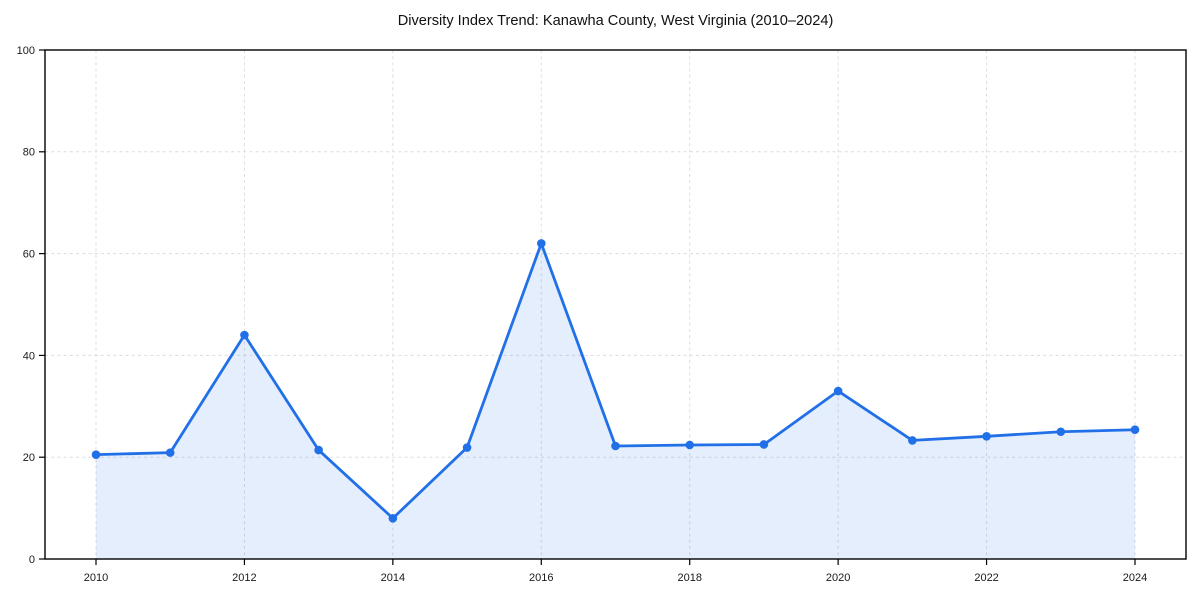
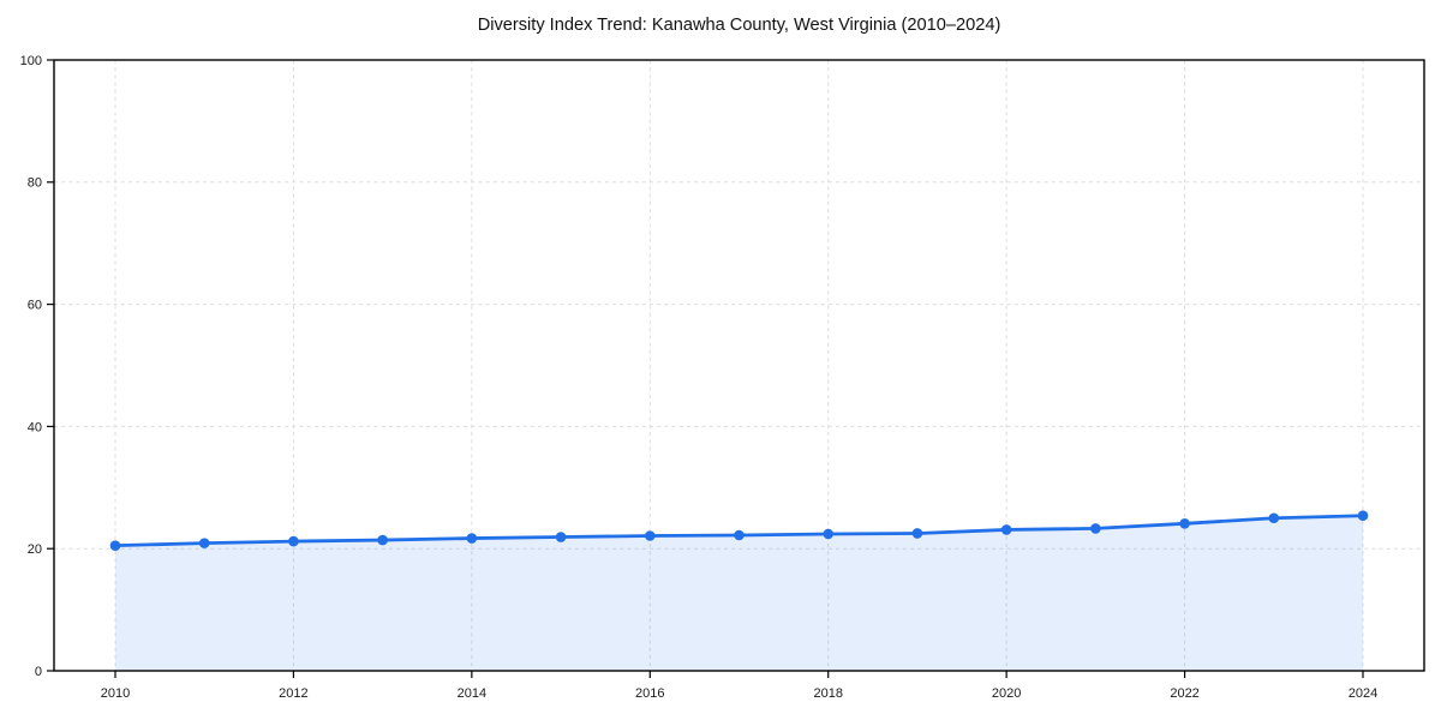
2012: 44 -> 21
2014: 8 -> 22
2016: 62 -> 22
2020: 33 -> 23
